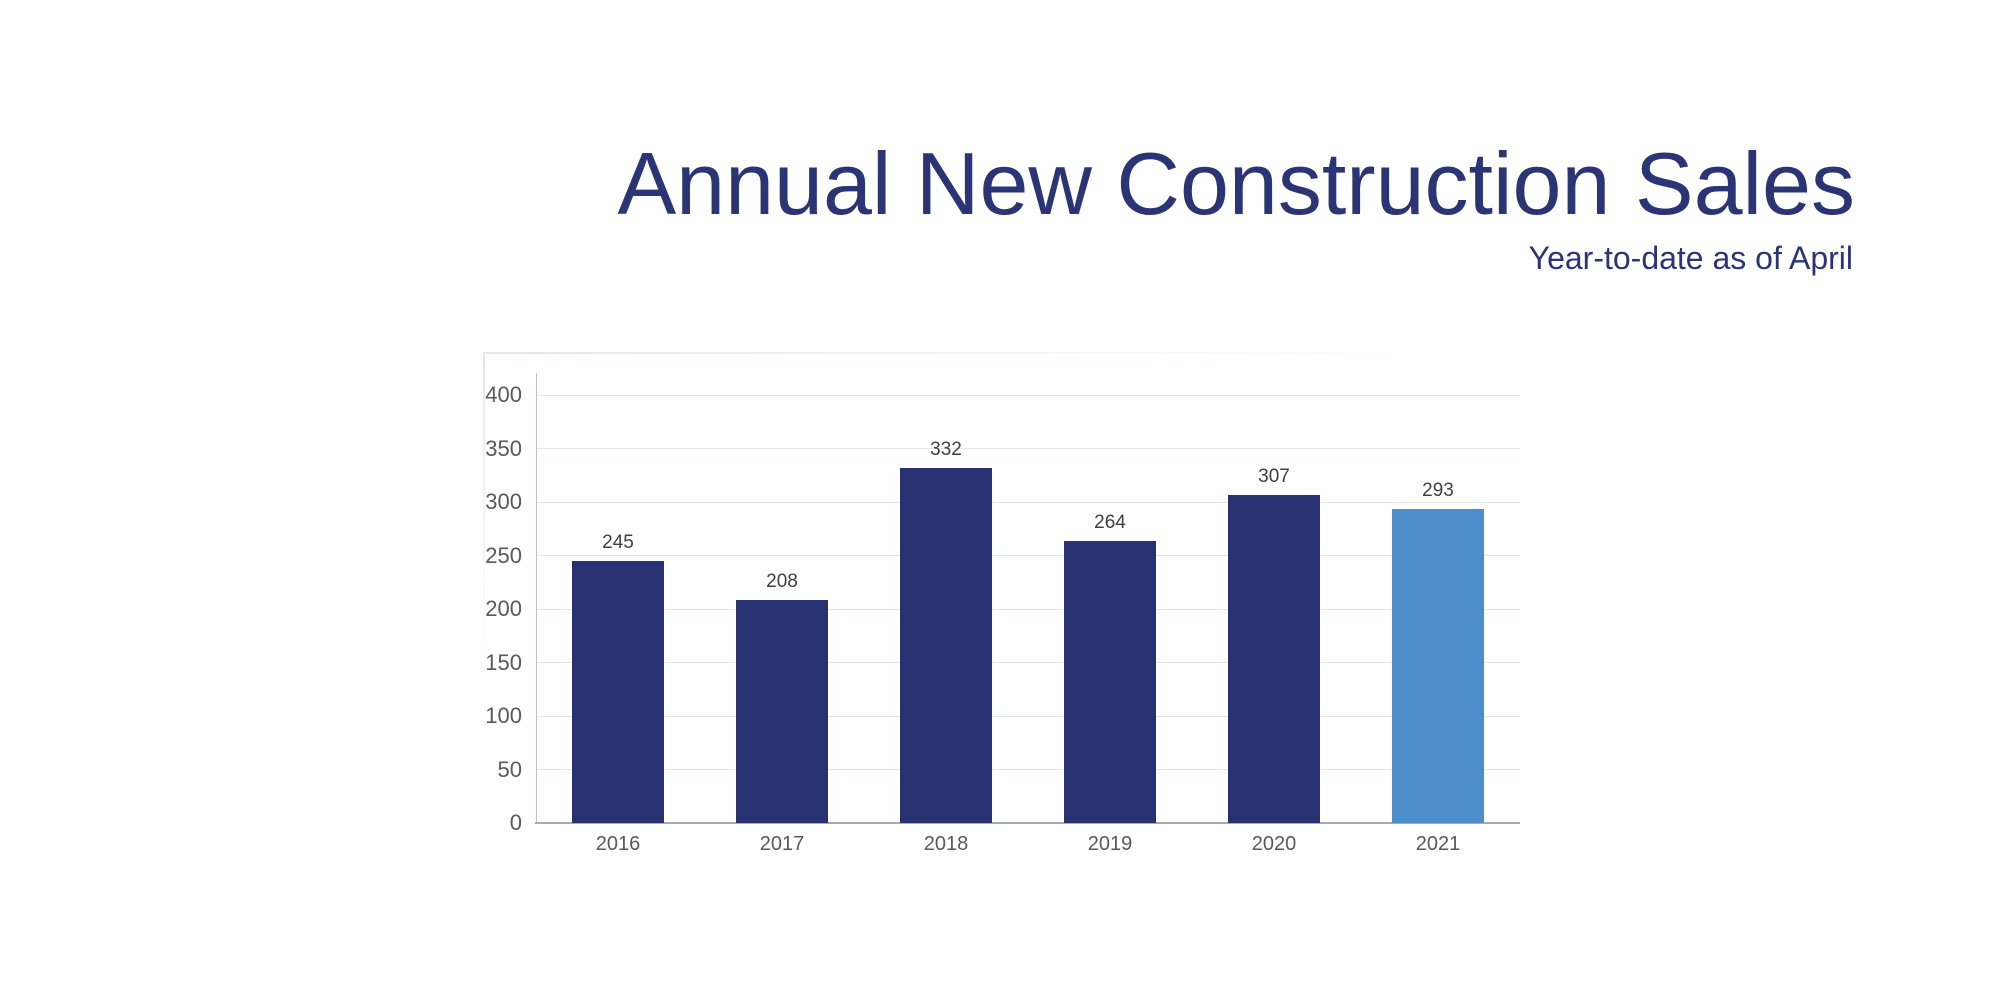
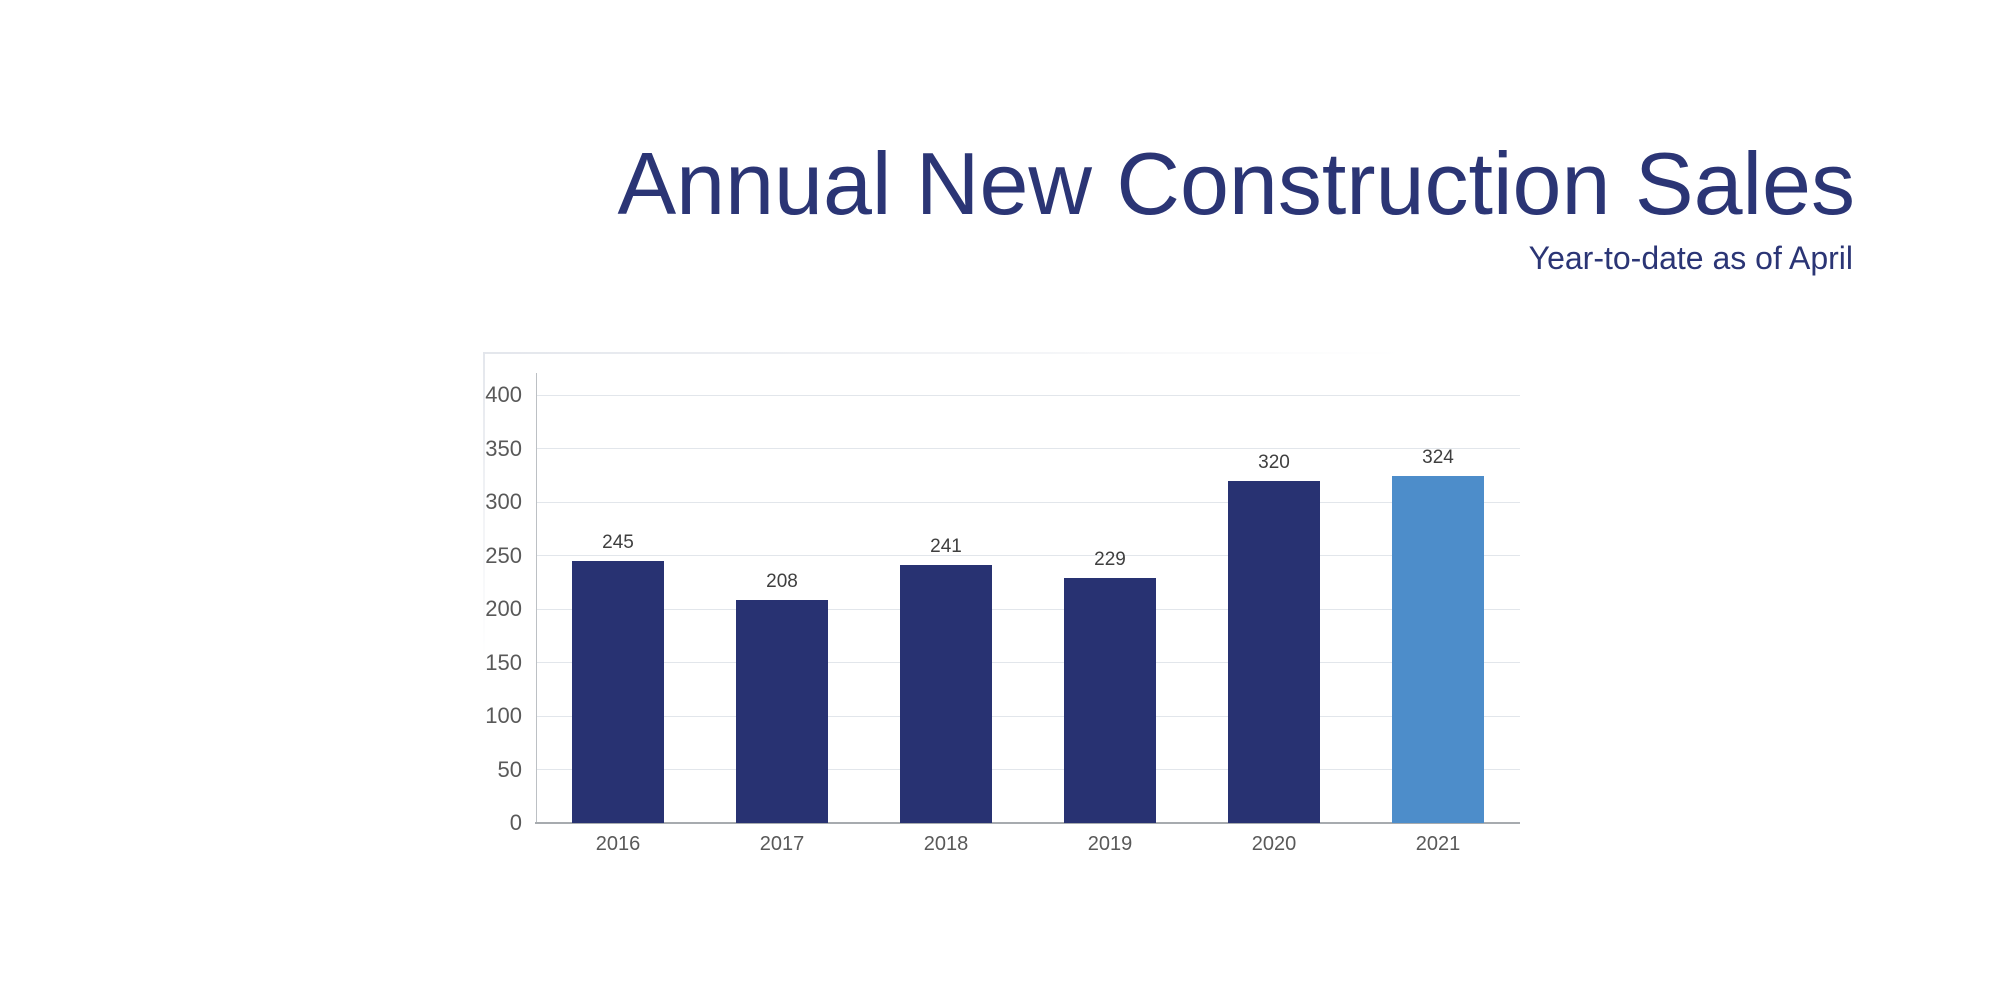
2018: 332 -> 241
2019: 264 -> 229
2020: 307 -> 320
2021: 293 -> 324
